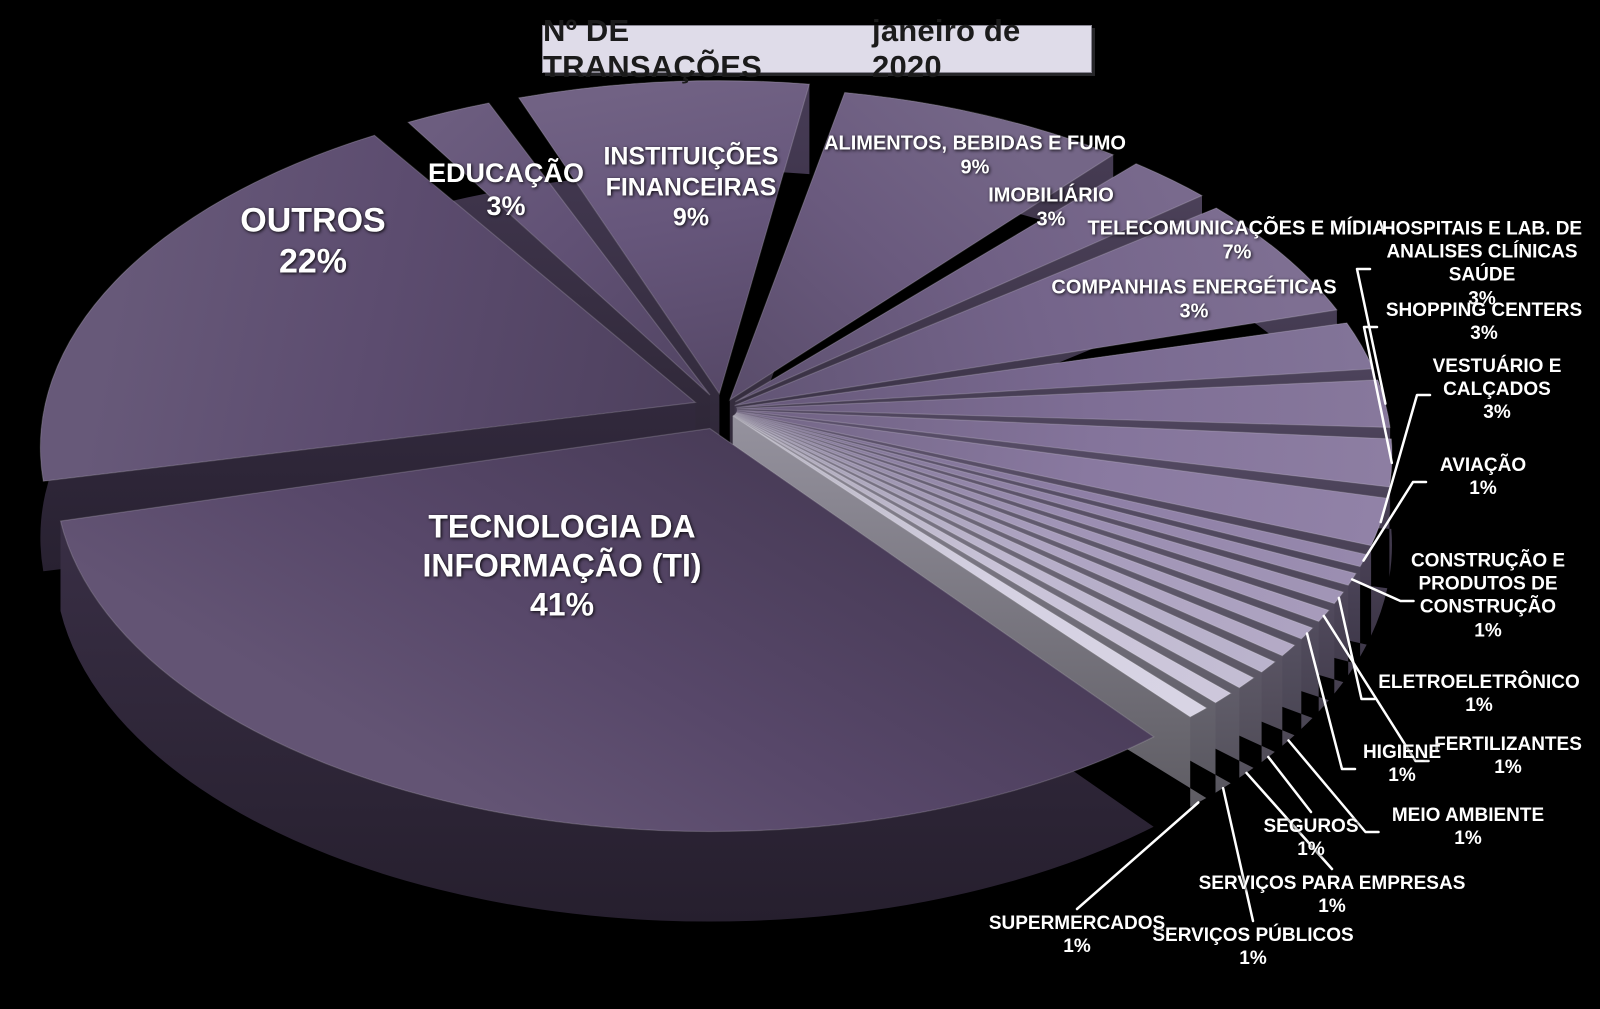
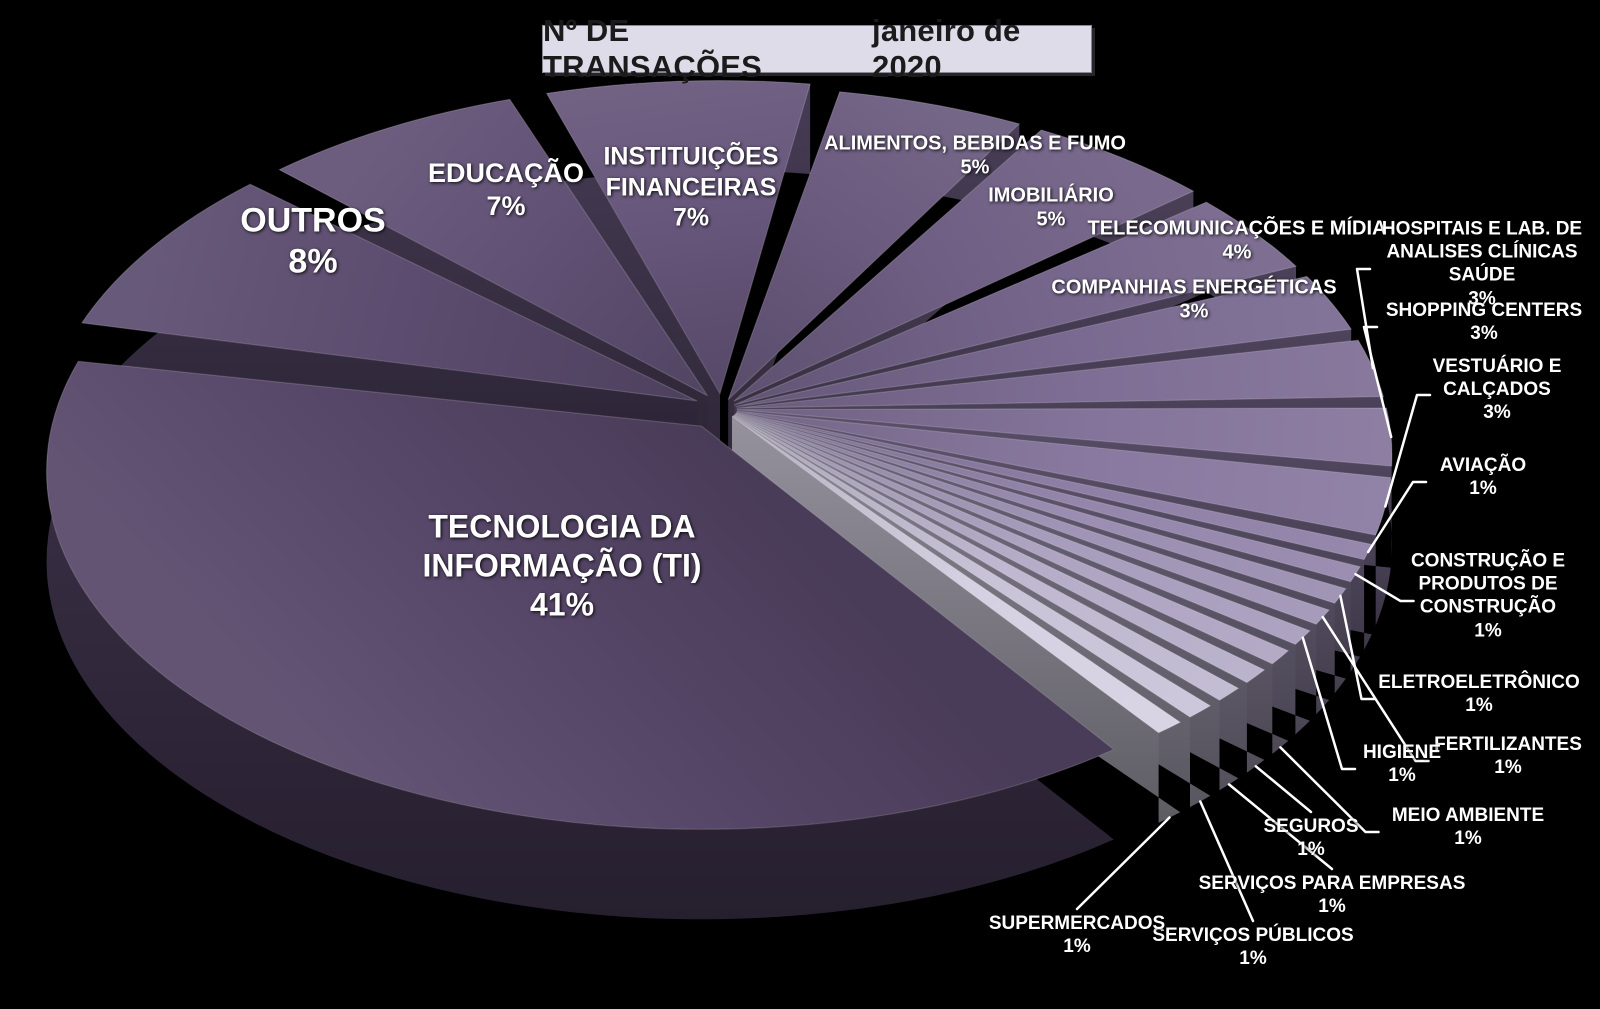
ALIMENTOS, BEBIDAS E FUMO: 9% -> 5%
IMOBILIÁRIO: 3% -> 5%
TELECOMUNICAÇÕES E MÍDIA: 7% -> 4%
OUTROS: 22% -> 8%
EDUCAÇÃO: 3% -> 7%
INSTITUIÇÕES FINANCEIRAS: 9% -> 7%
